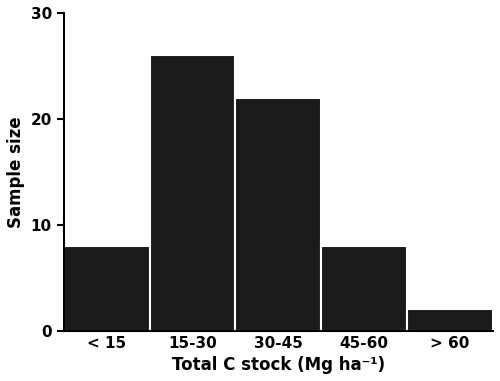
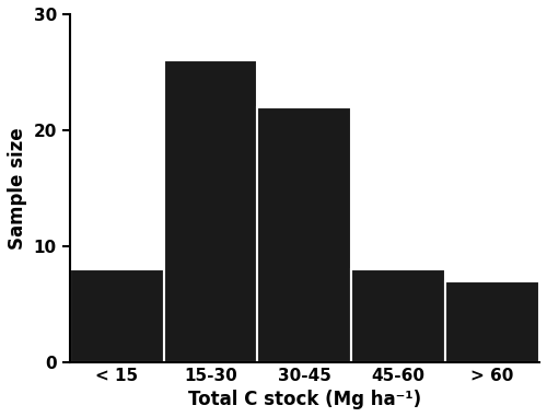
> 60: 2 -> 7
